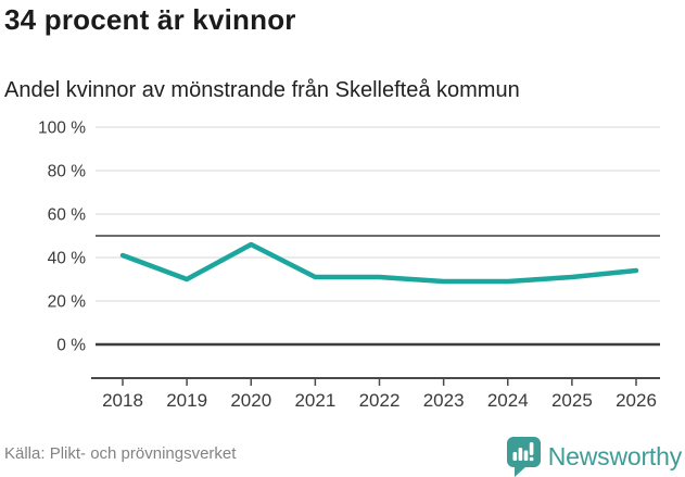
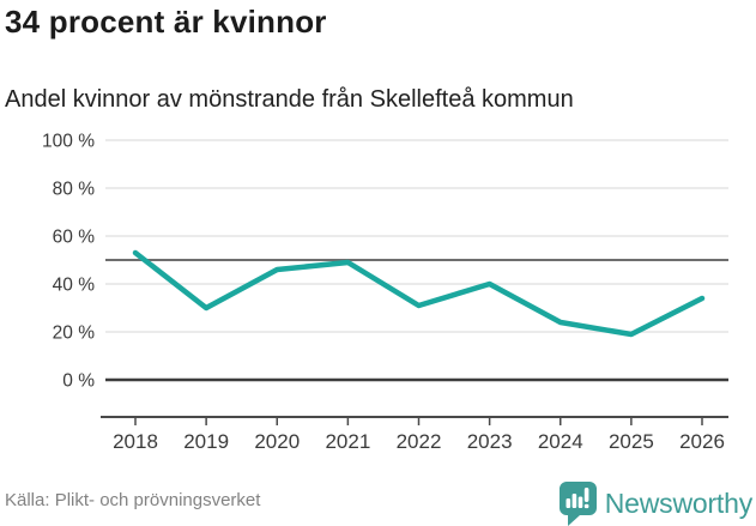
2018: 41% -> 53%
2021: 31% -> 49%
2023: 29% -> 40%
2024: 29% -> 24%
2025: 31% -> 19%
